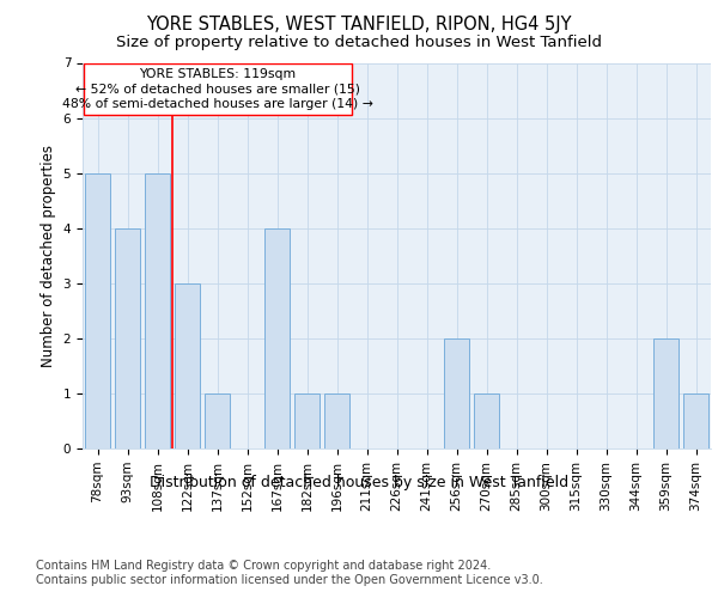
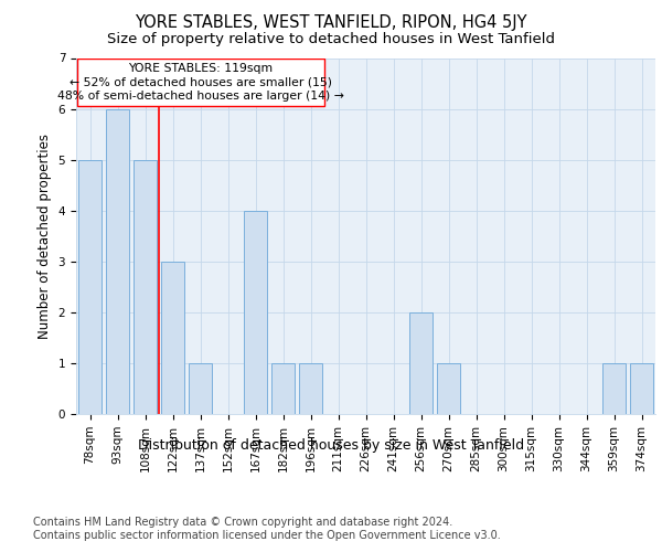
93sqm: 4 -> 6
359sqm: 2 -> 1
